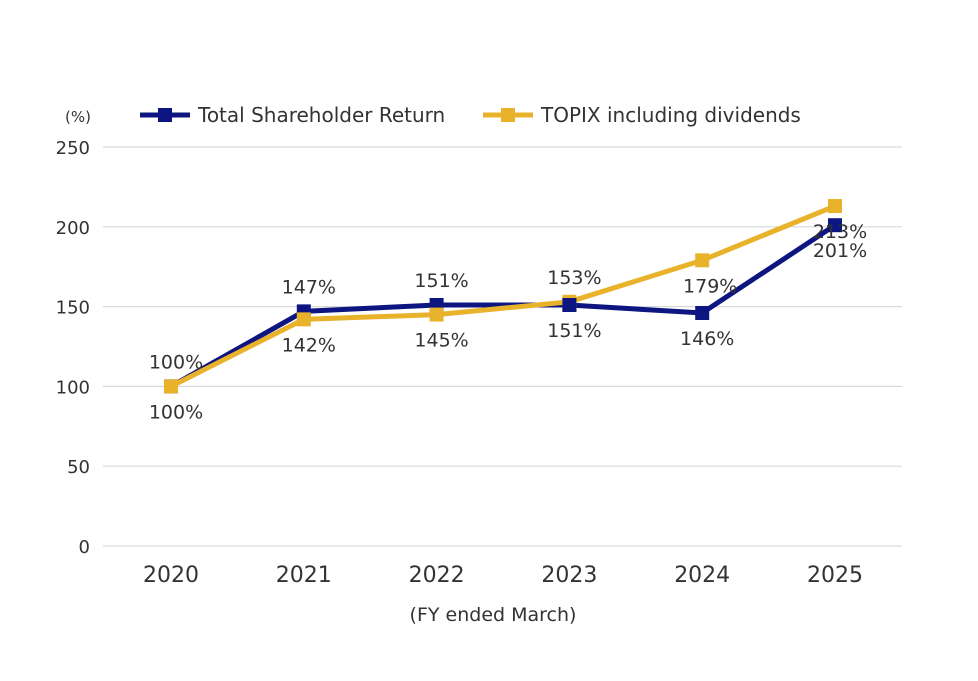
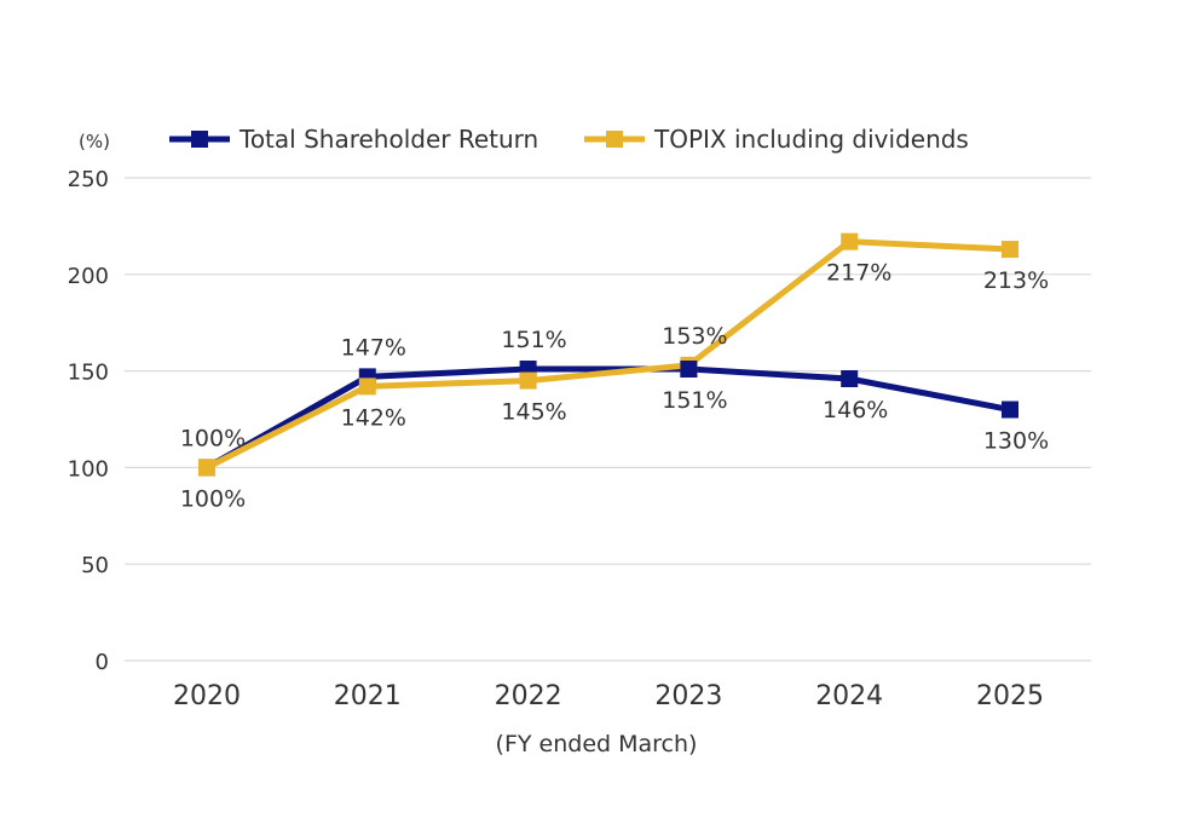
TOPIX including dividends/2024: 179% -> 217%
Total Shareholder Return/2025: 201% -> 130%
